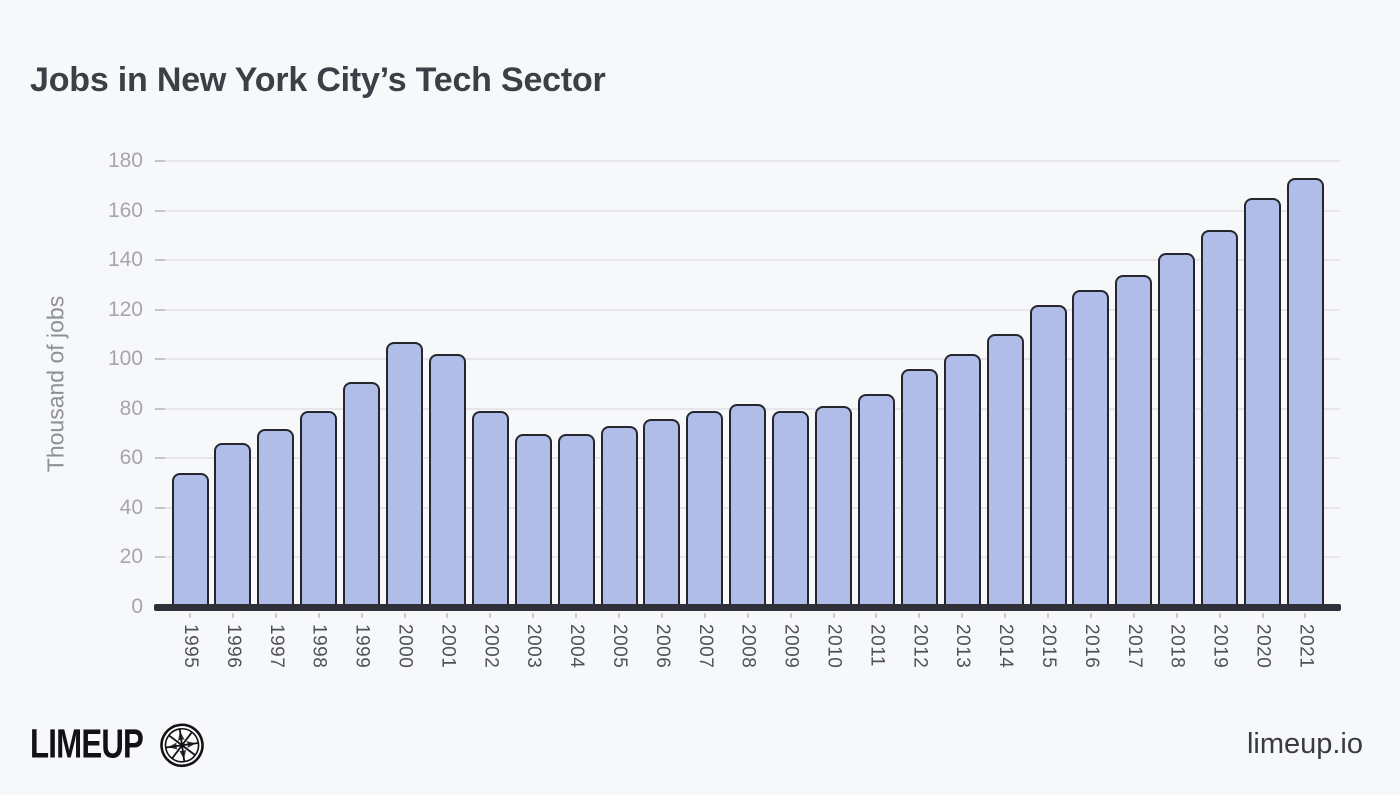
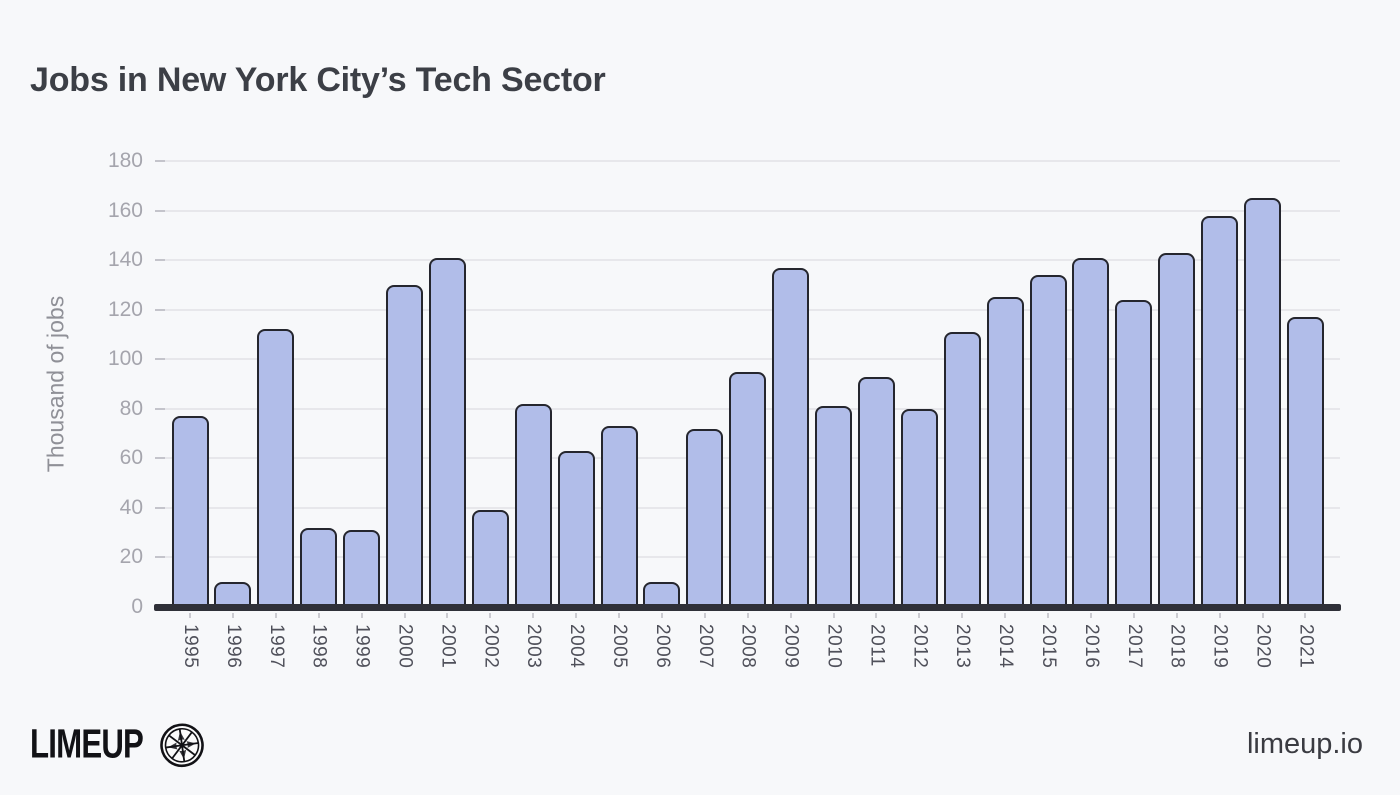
1995: 54 -> 77
1996: 66 -> 10
1997: 72 -> 112
1998: 79 -> 32
1999: 91 -> 31
2000: 107 -> 130
2001: 102 -> 141
2002: 79 -> 39
2003: 70 -> 82
2004: 70 -> 63
2006: 76 -> 10
2007: 79 -> 72
2008: 82 -> 95
2009: 79 -> 137
2011: 86 -> 93
2012: 96 -> 80
2013: 102 -> 111
2014: 110 -> 125
2015: 122 -> 134
2016: 128 -> 141
2017: 134 -> 124
2019: 152 -> 158
2021: 173 -> 117
